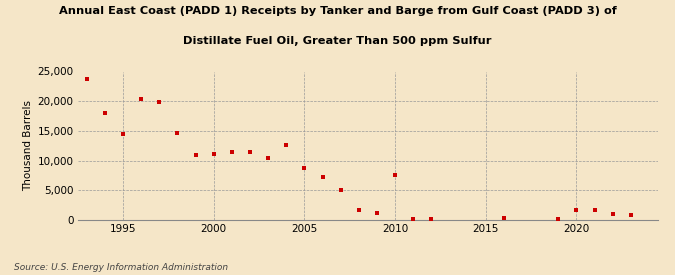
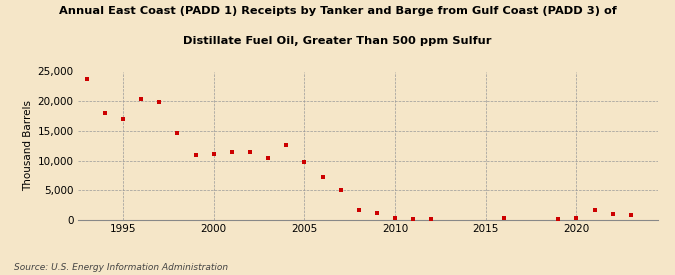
1995: 14,400 -> 17,000
2005: 8,800 -> 9,700
2010: 7,600 -> 400
2020: 1,600 -> 300
